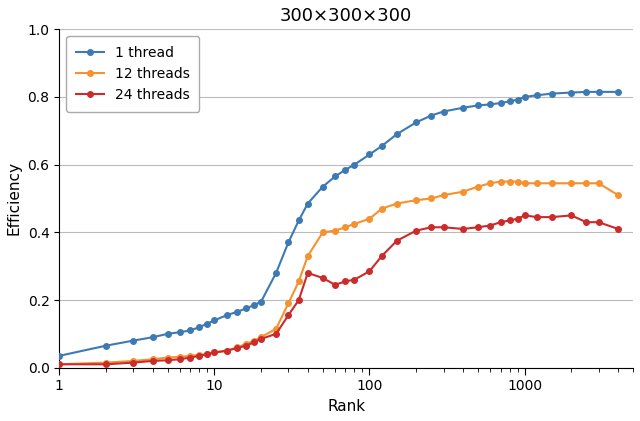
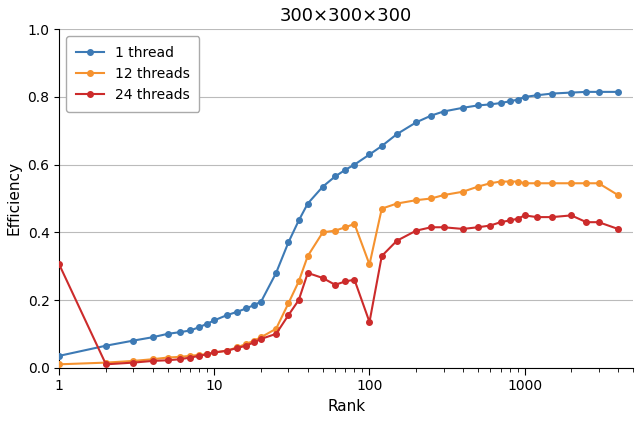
24 threads/1: 0.010 -> 0.305
12 threads/100: 0.440 -> 0.305
24 threads/100: 0.285 -> 0.135
